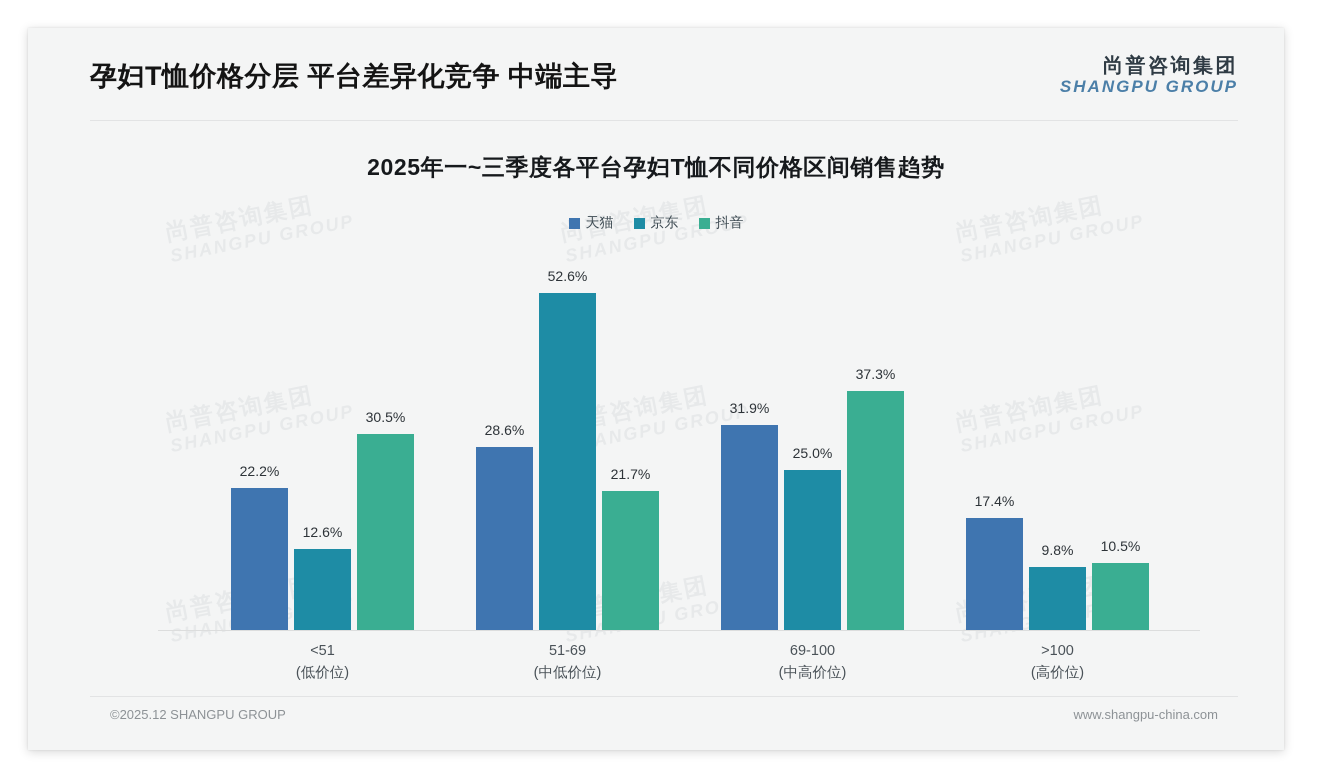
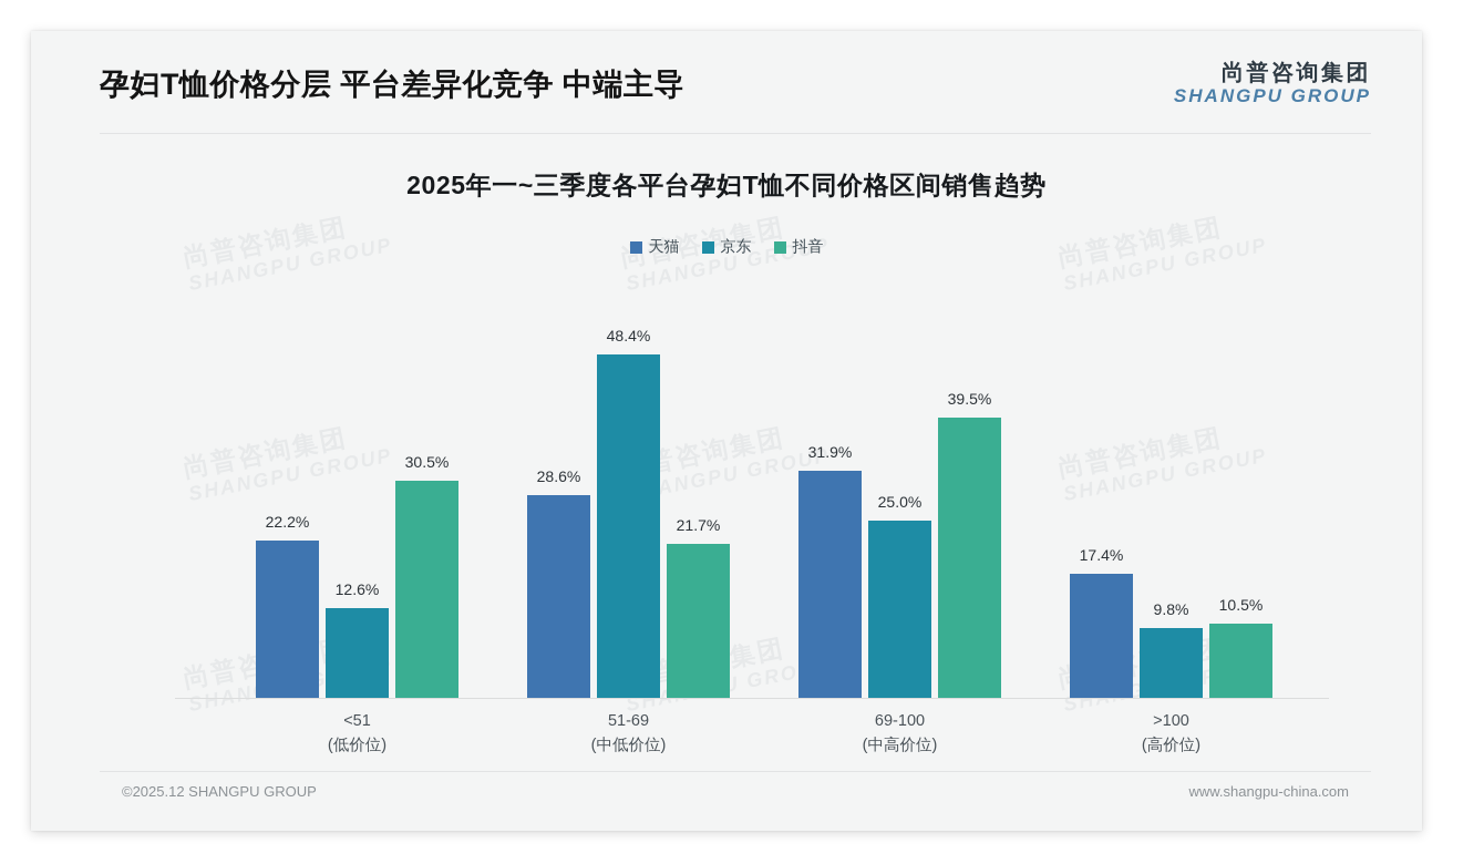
京东/51-69: 52.6% -> 48.4%
抖音/69-100: 37.3% -> 39.5%
